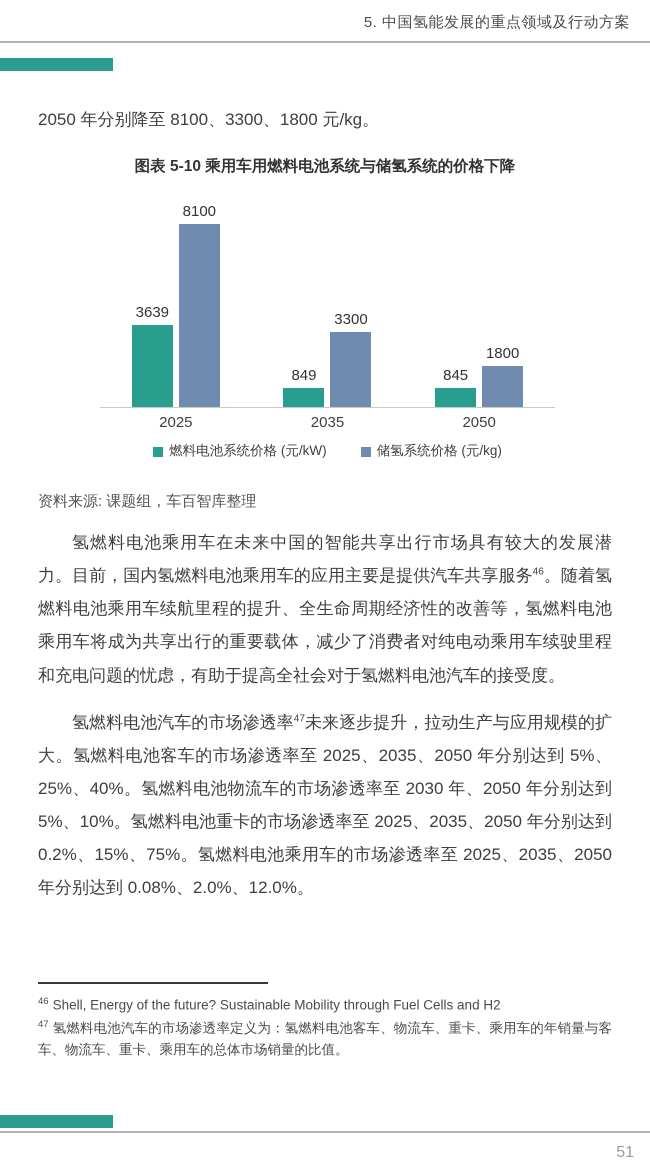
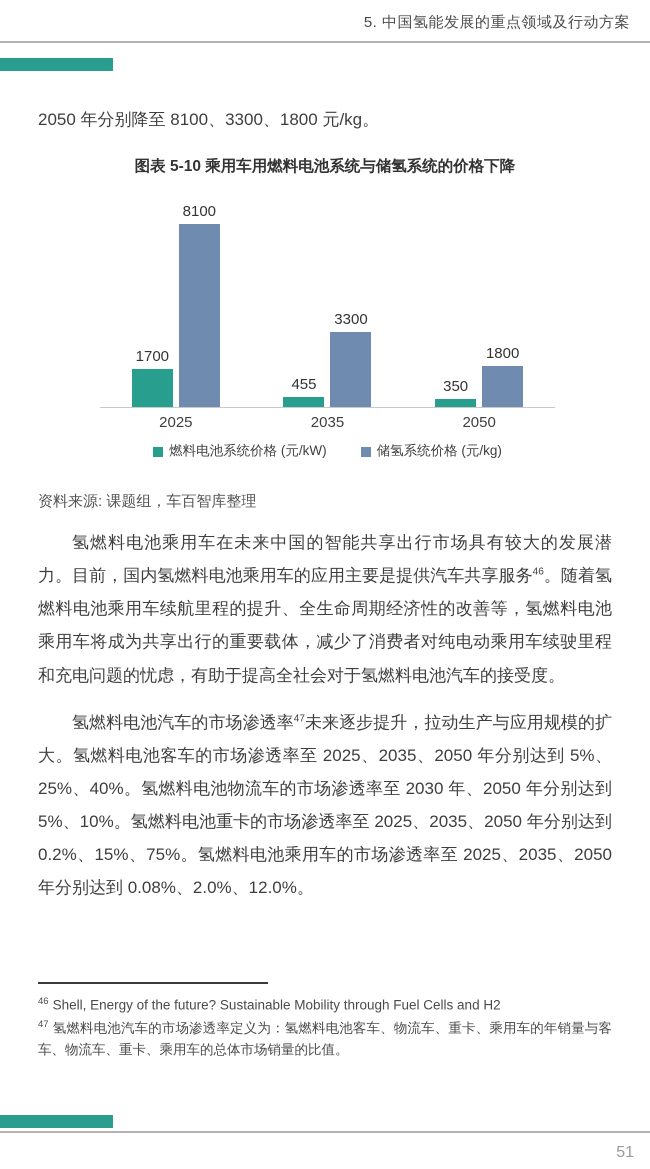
燃料电池系统价格 (元/kW)/2025: 3639 -> 1700
燃料电池系统价格 (元/kW)/2035: 849 -> 455
燃料电池系统价格 (元/kW)/2050: 845 -> 350
